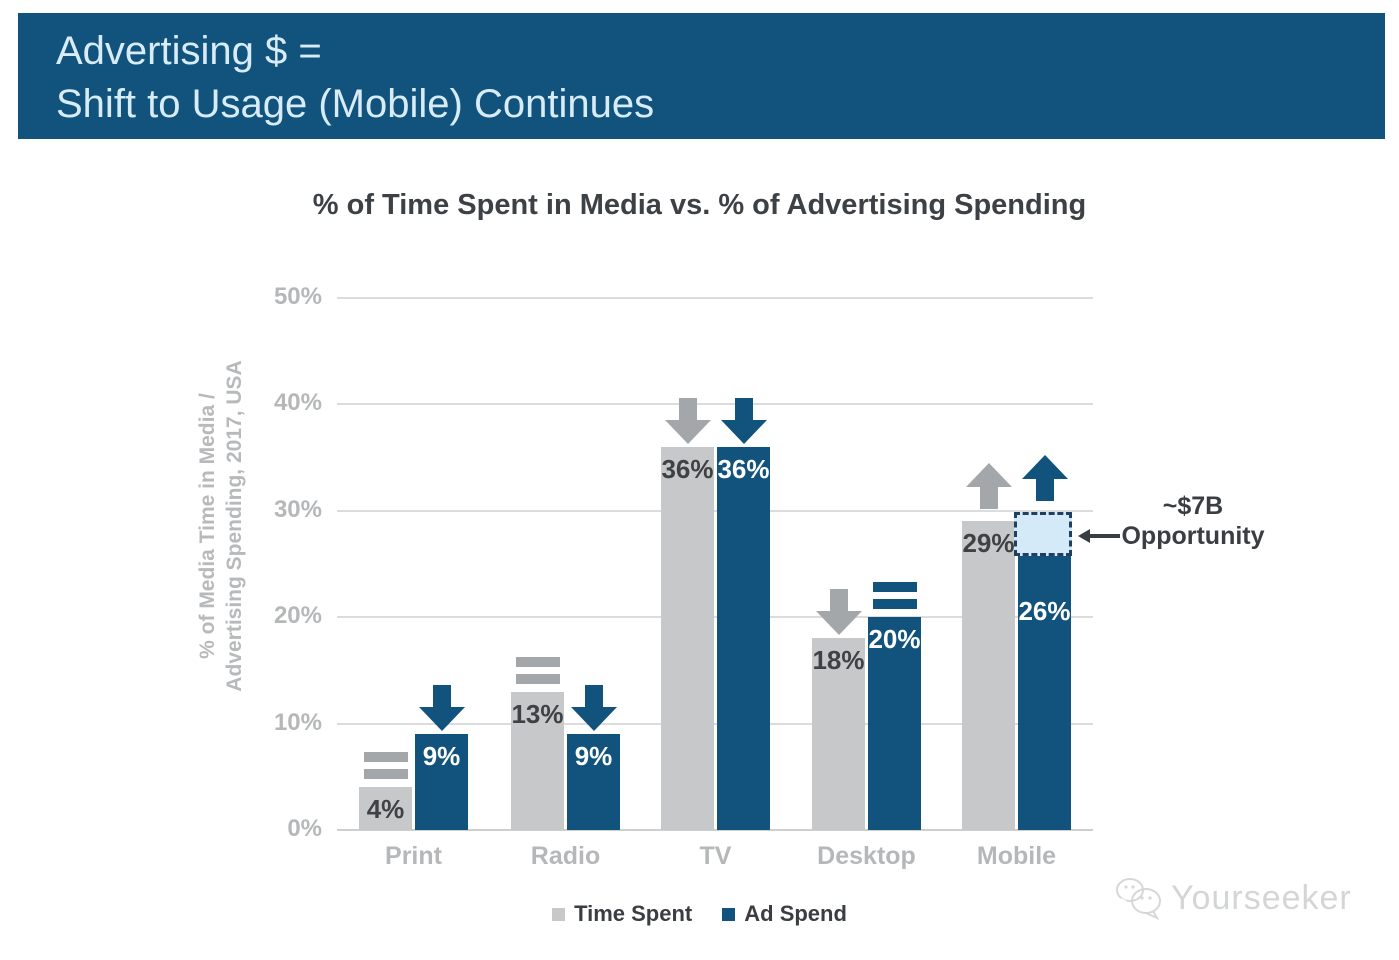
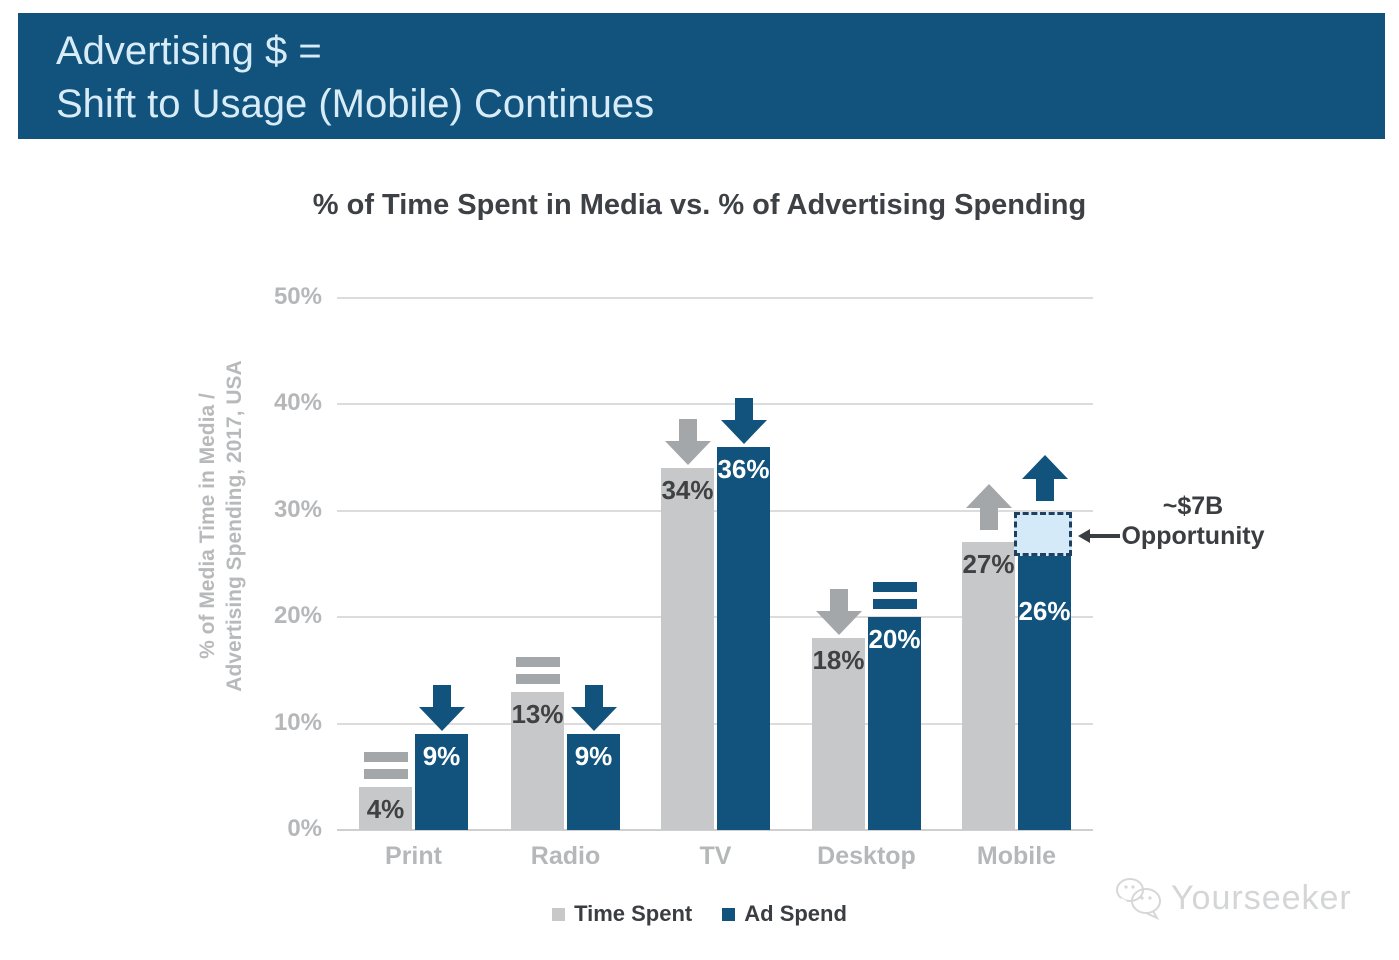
Time Spent/TV: 36% -> 34%
Time Spent/Mobile: 29% -> 27%
